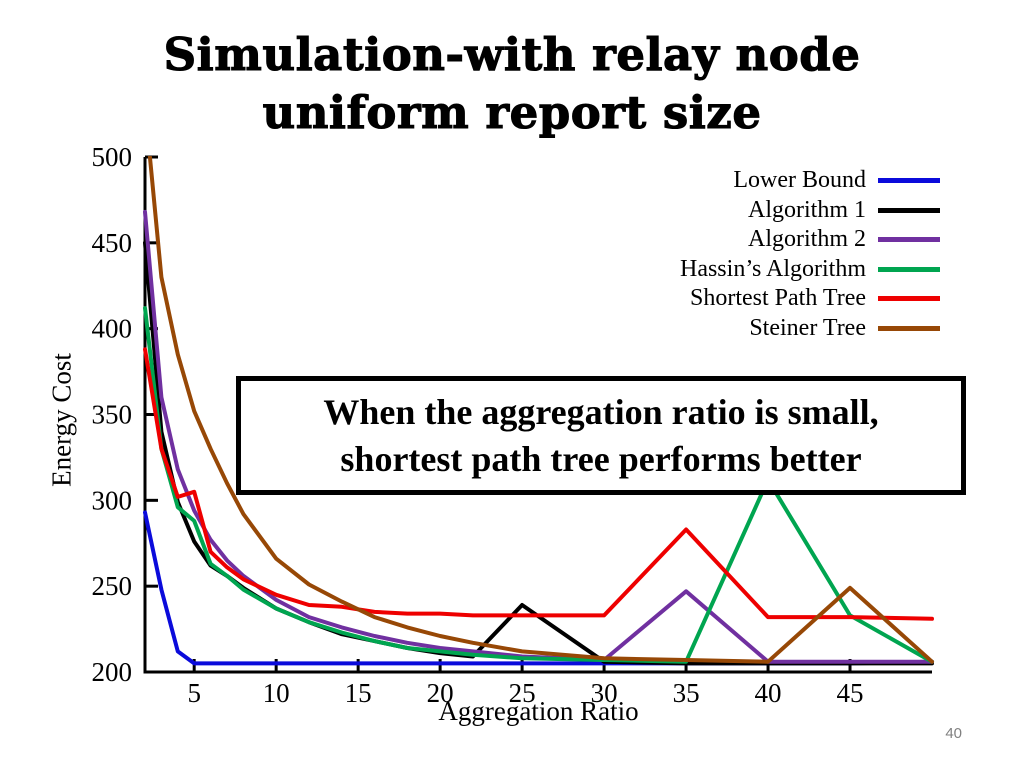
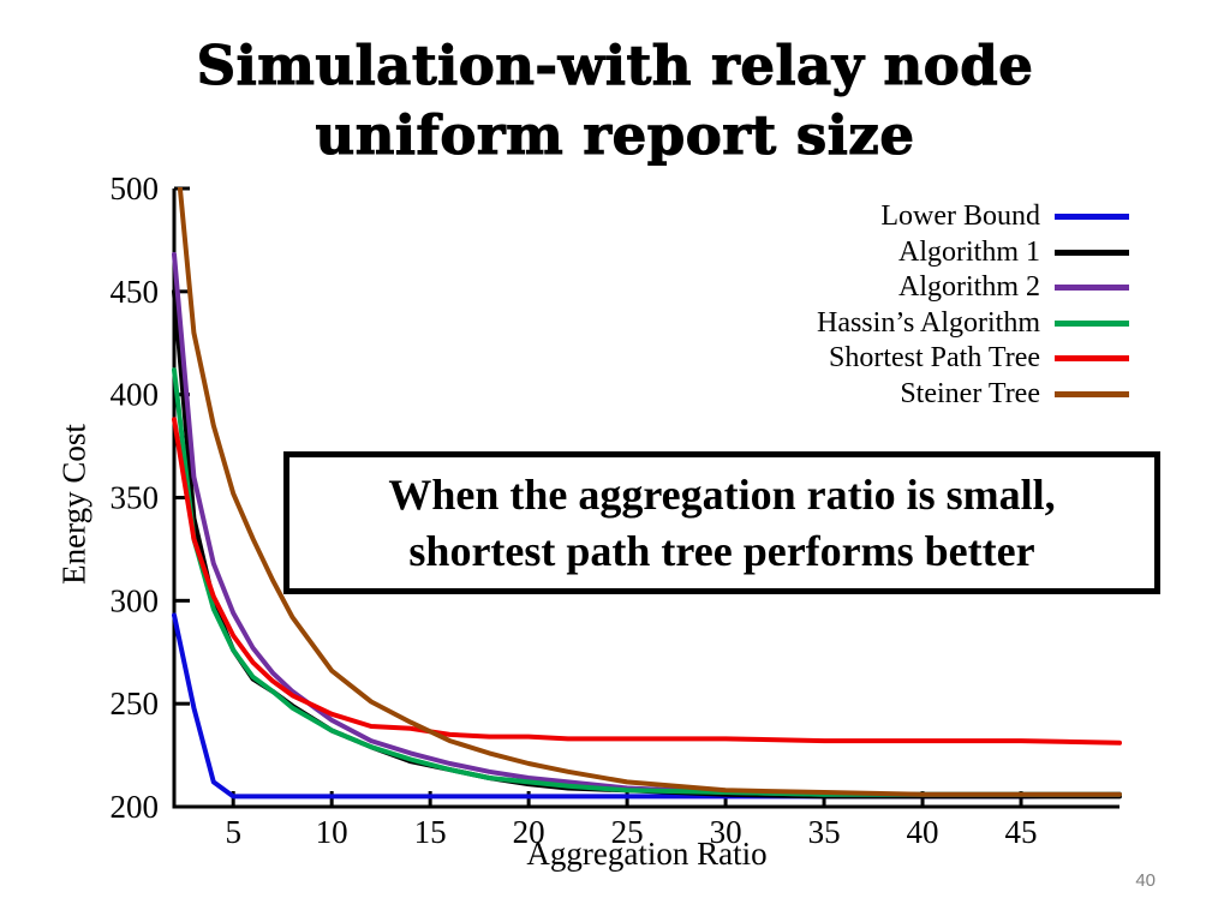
Hassin’s Algorithm/5: 288 -> 276
Shortest Path Tree/5: 305 -> 283
Algorithm 1/25: 239 -> 208
Algorithm 2/35: 247 -> 206
Shortest Path Tree/35: 283 -> 232
Hassin’s Algorithm/40: 312 -> 206
Hassin’s Algorithm/45: 233 -> 206
Steiner Tree/45: 249 -> 206
